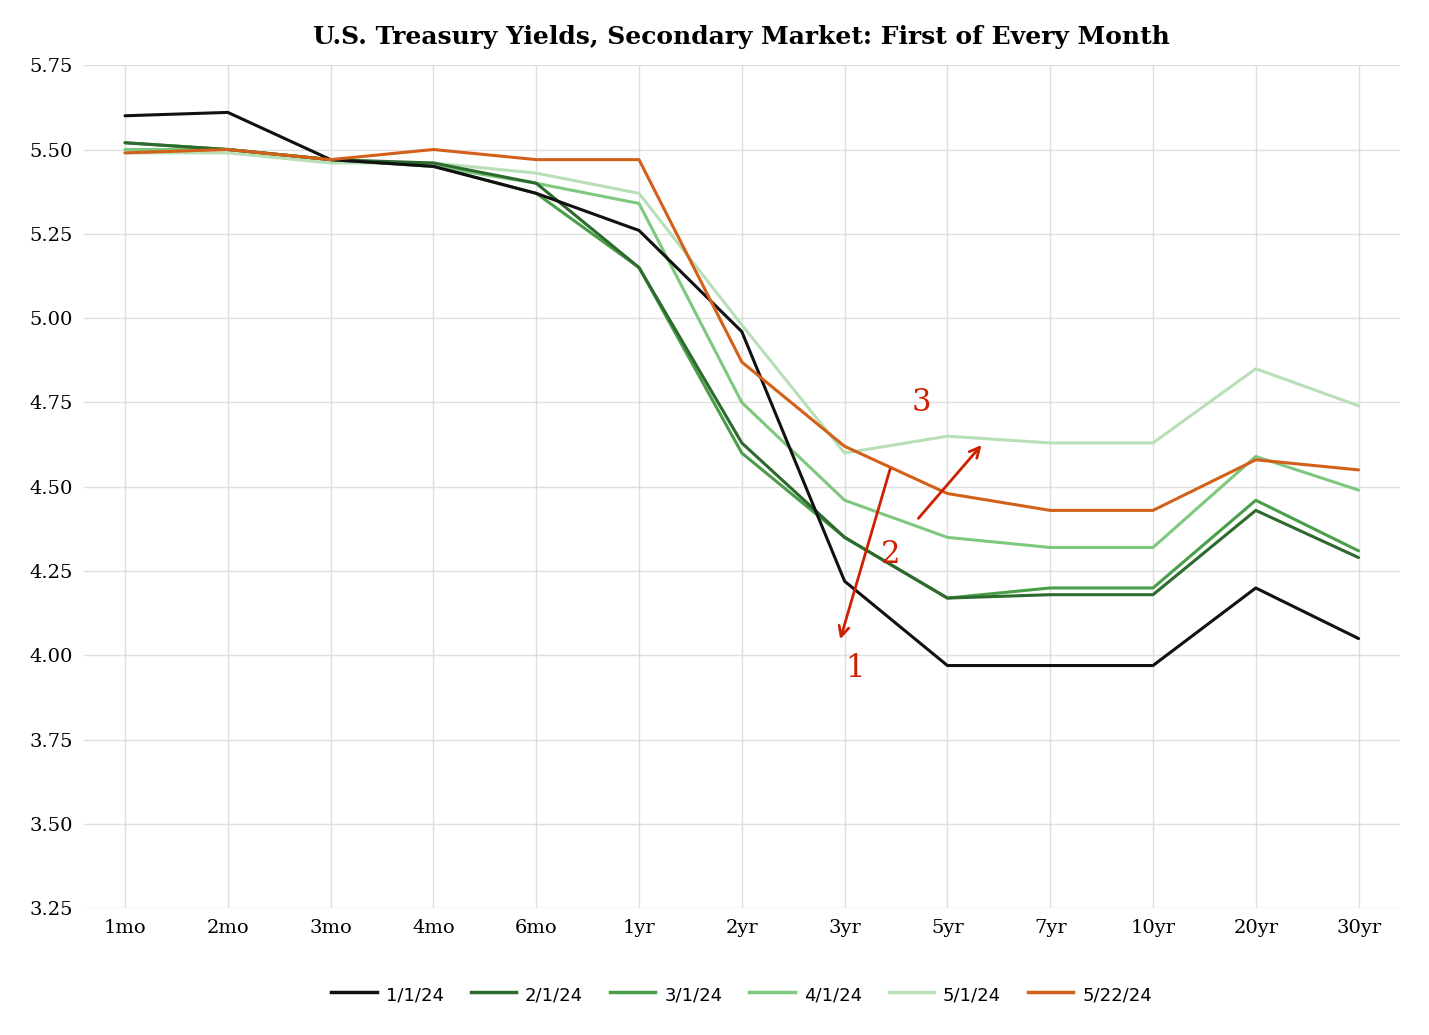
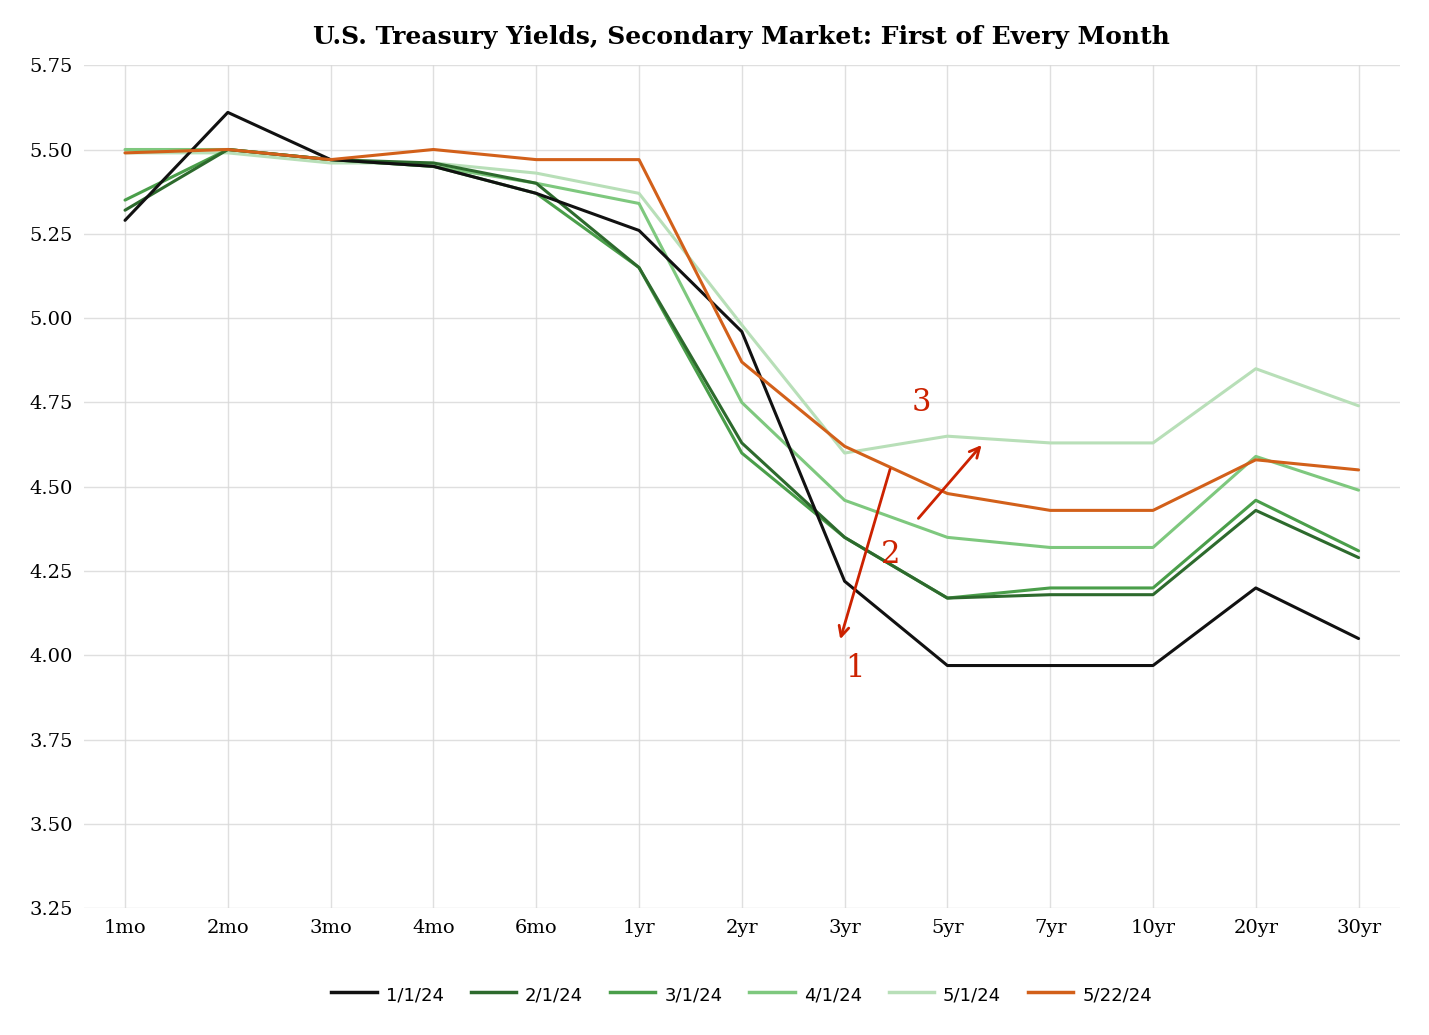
1/1/24/1mo: 5.60 -> 5.29
2/1/24/1mo: 5.52 -> 5.32
3/1/24/1mo: 5.52 -> 5.35
